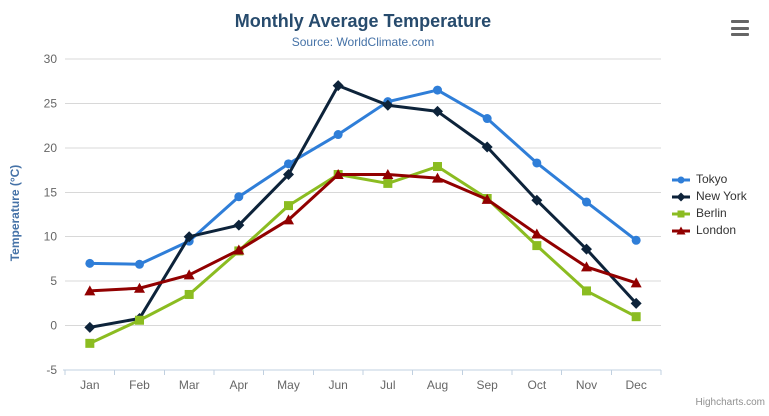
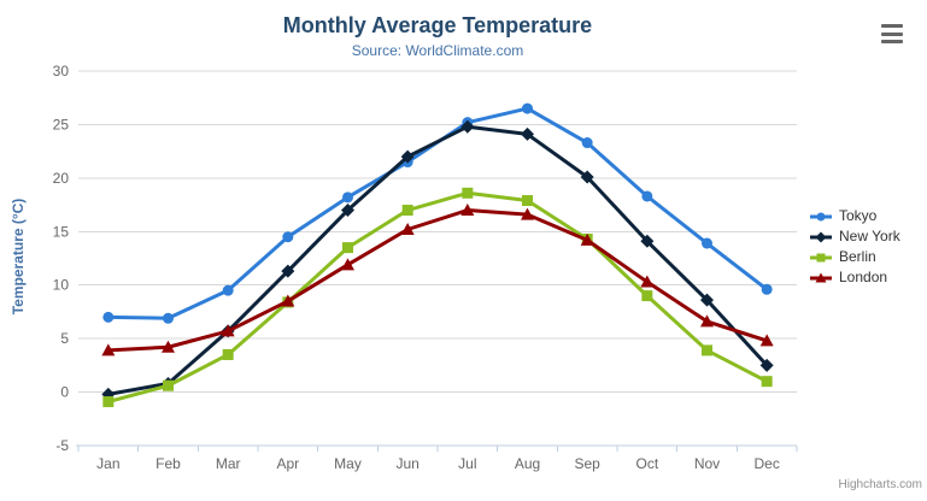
Berlin/Jan: -2 -> -1
New York/Mar: 10 -> 6
New York/Jun: 27 -> 22
London/Jun: 17 -> 15
Berlin/Jul: 16 -> 19
